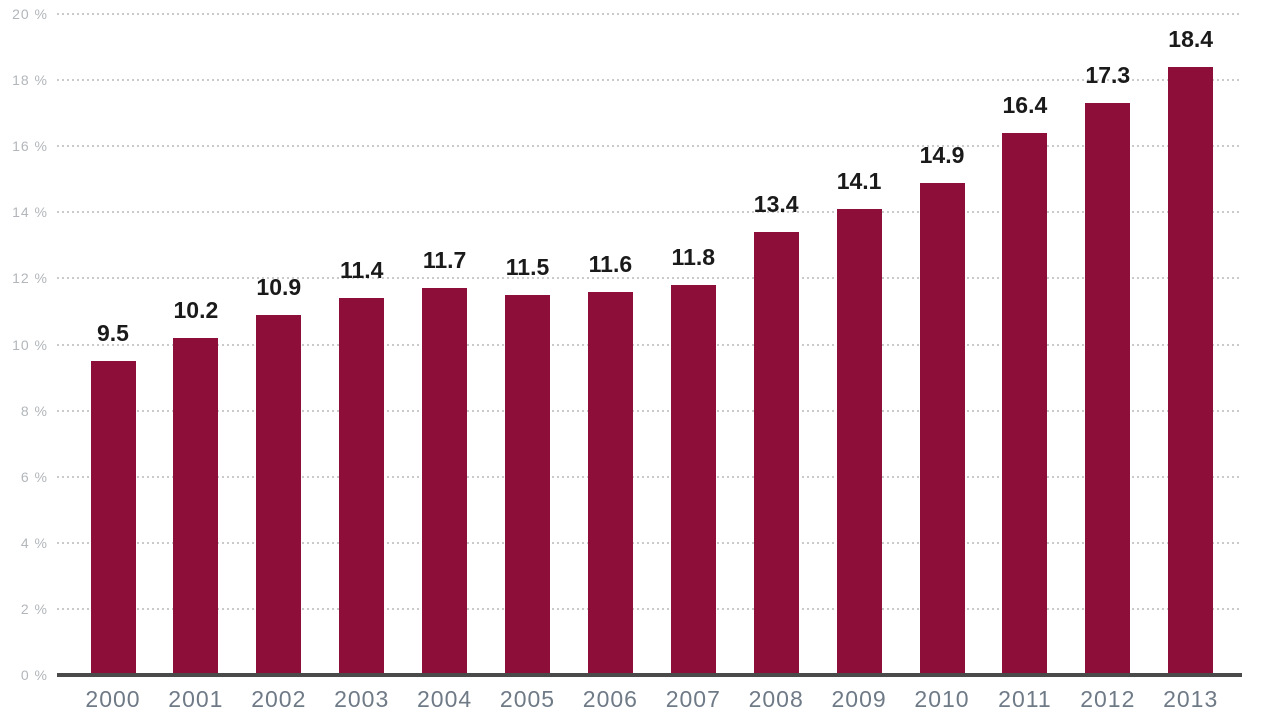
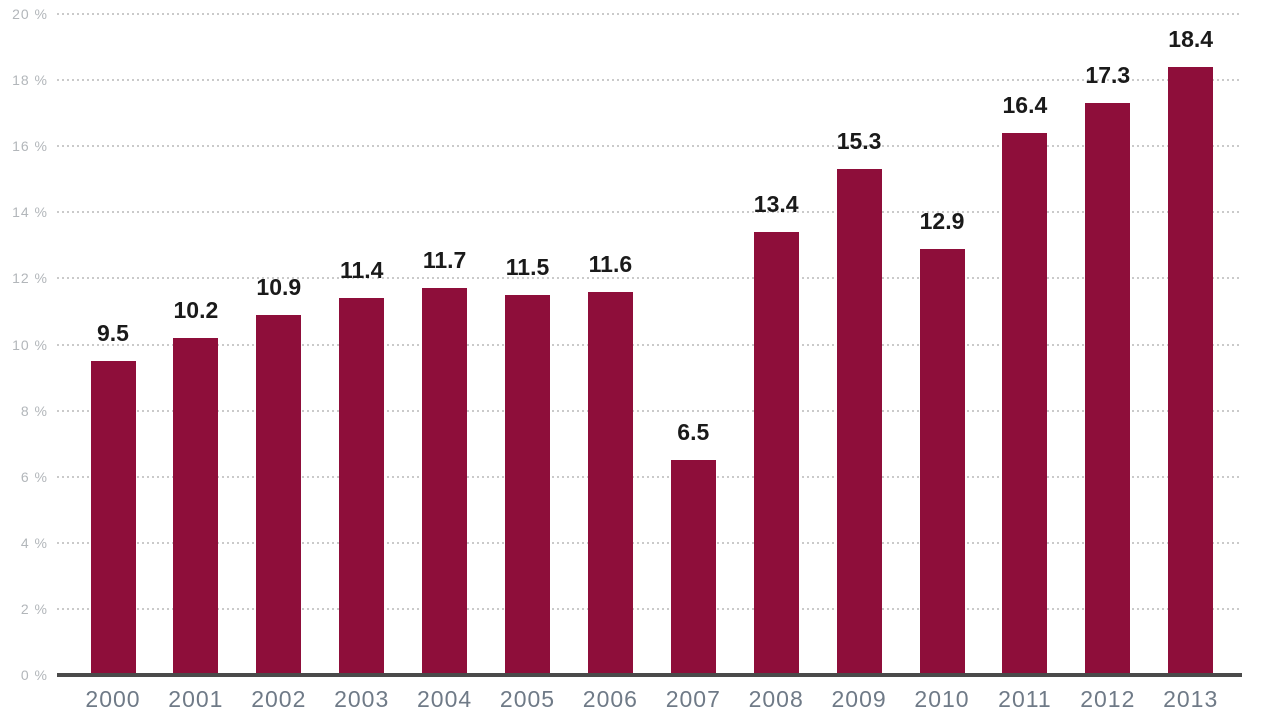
2007: 11.8 -> 6.5
2009: 14.1 -> 15.3
2010: 14.9 -> 12.9
